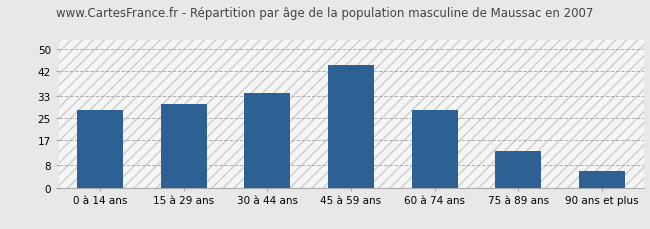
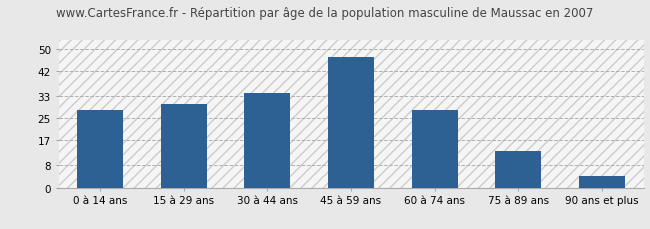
45 à 59 ans: 44 -> 47
90 ans et plus: 6 -> 4
